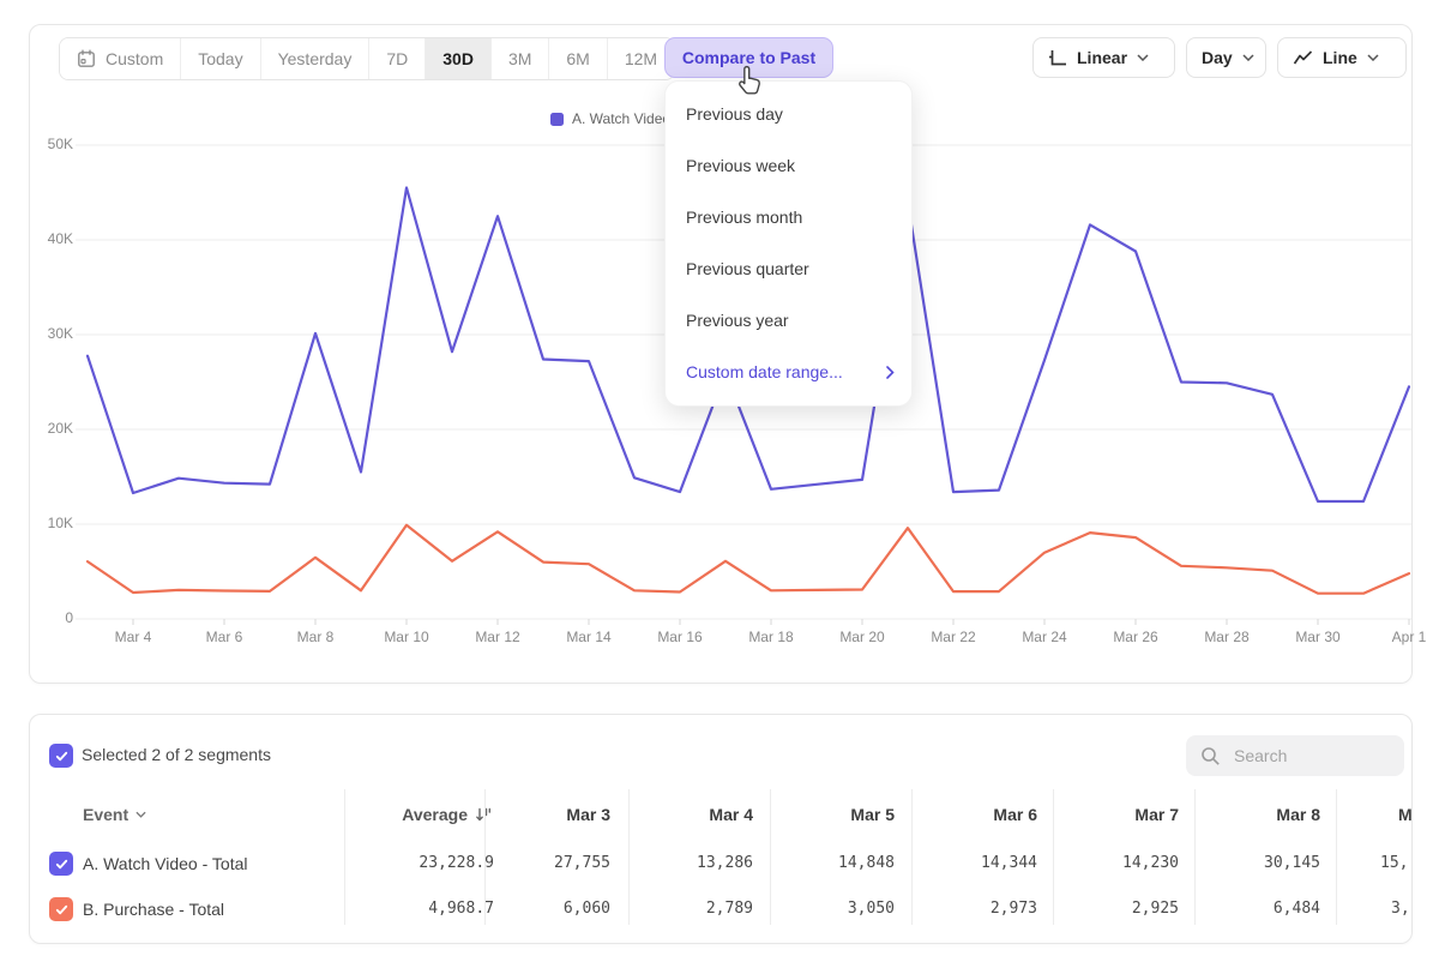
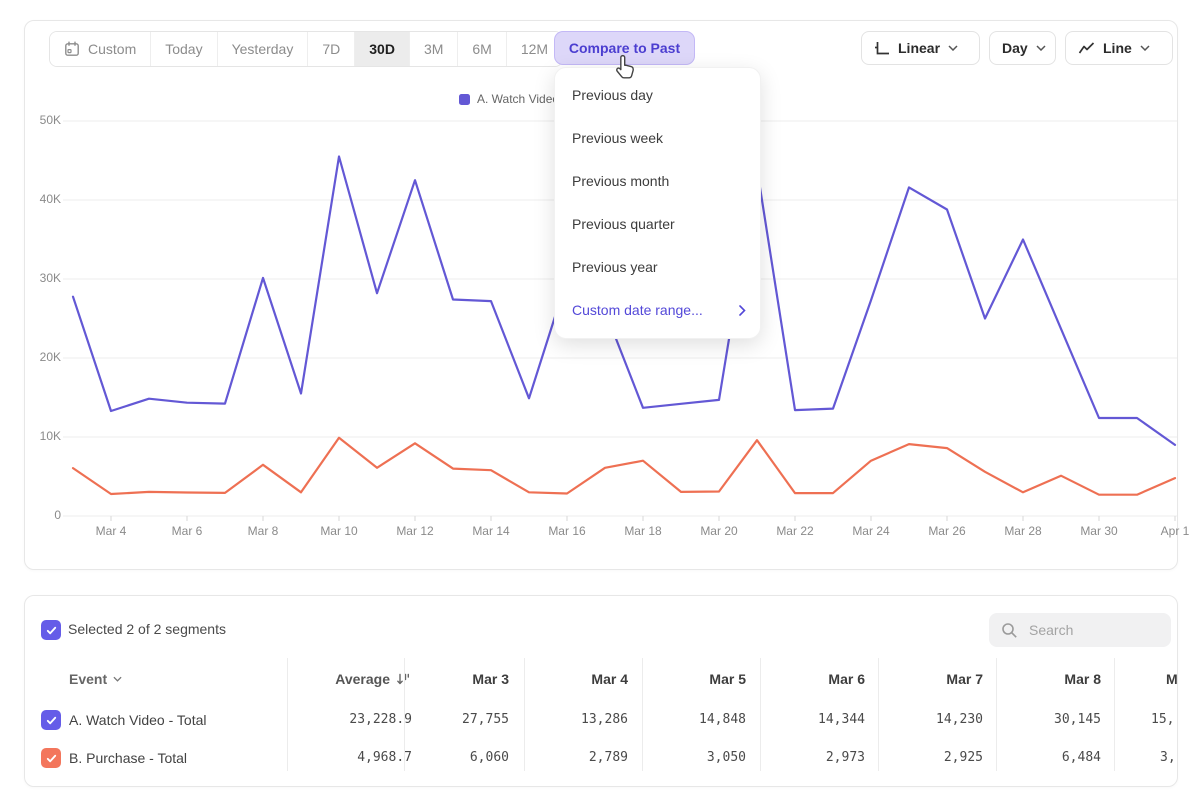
A. Watch Video - Total/Mar 16: 13K -> 30K
B. Purchase - Total/Mar 18: 3K -> 7K
A. Watch Video - Total/Mar 28: 25K -> 35K
B. Purchase - Total/Mar 28: 5K -> 3K
A. Watch Video - Total/Apr 1: 24K -> 9K
